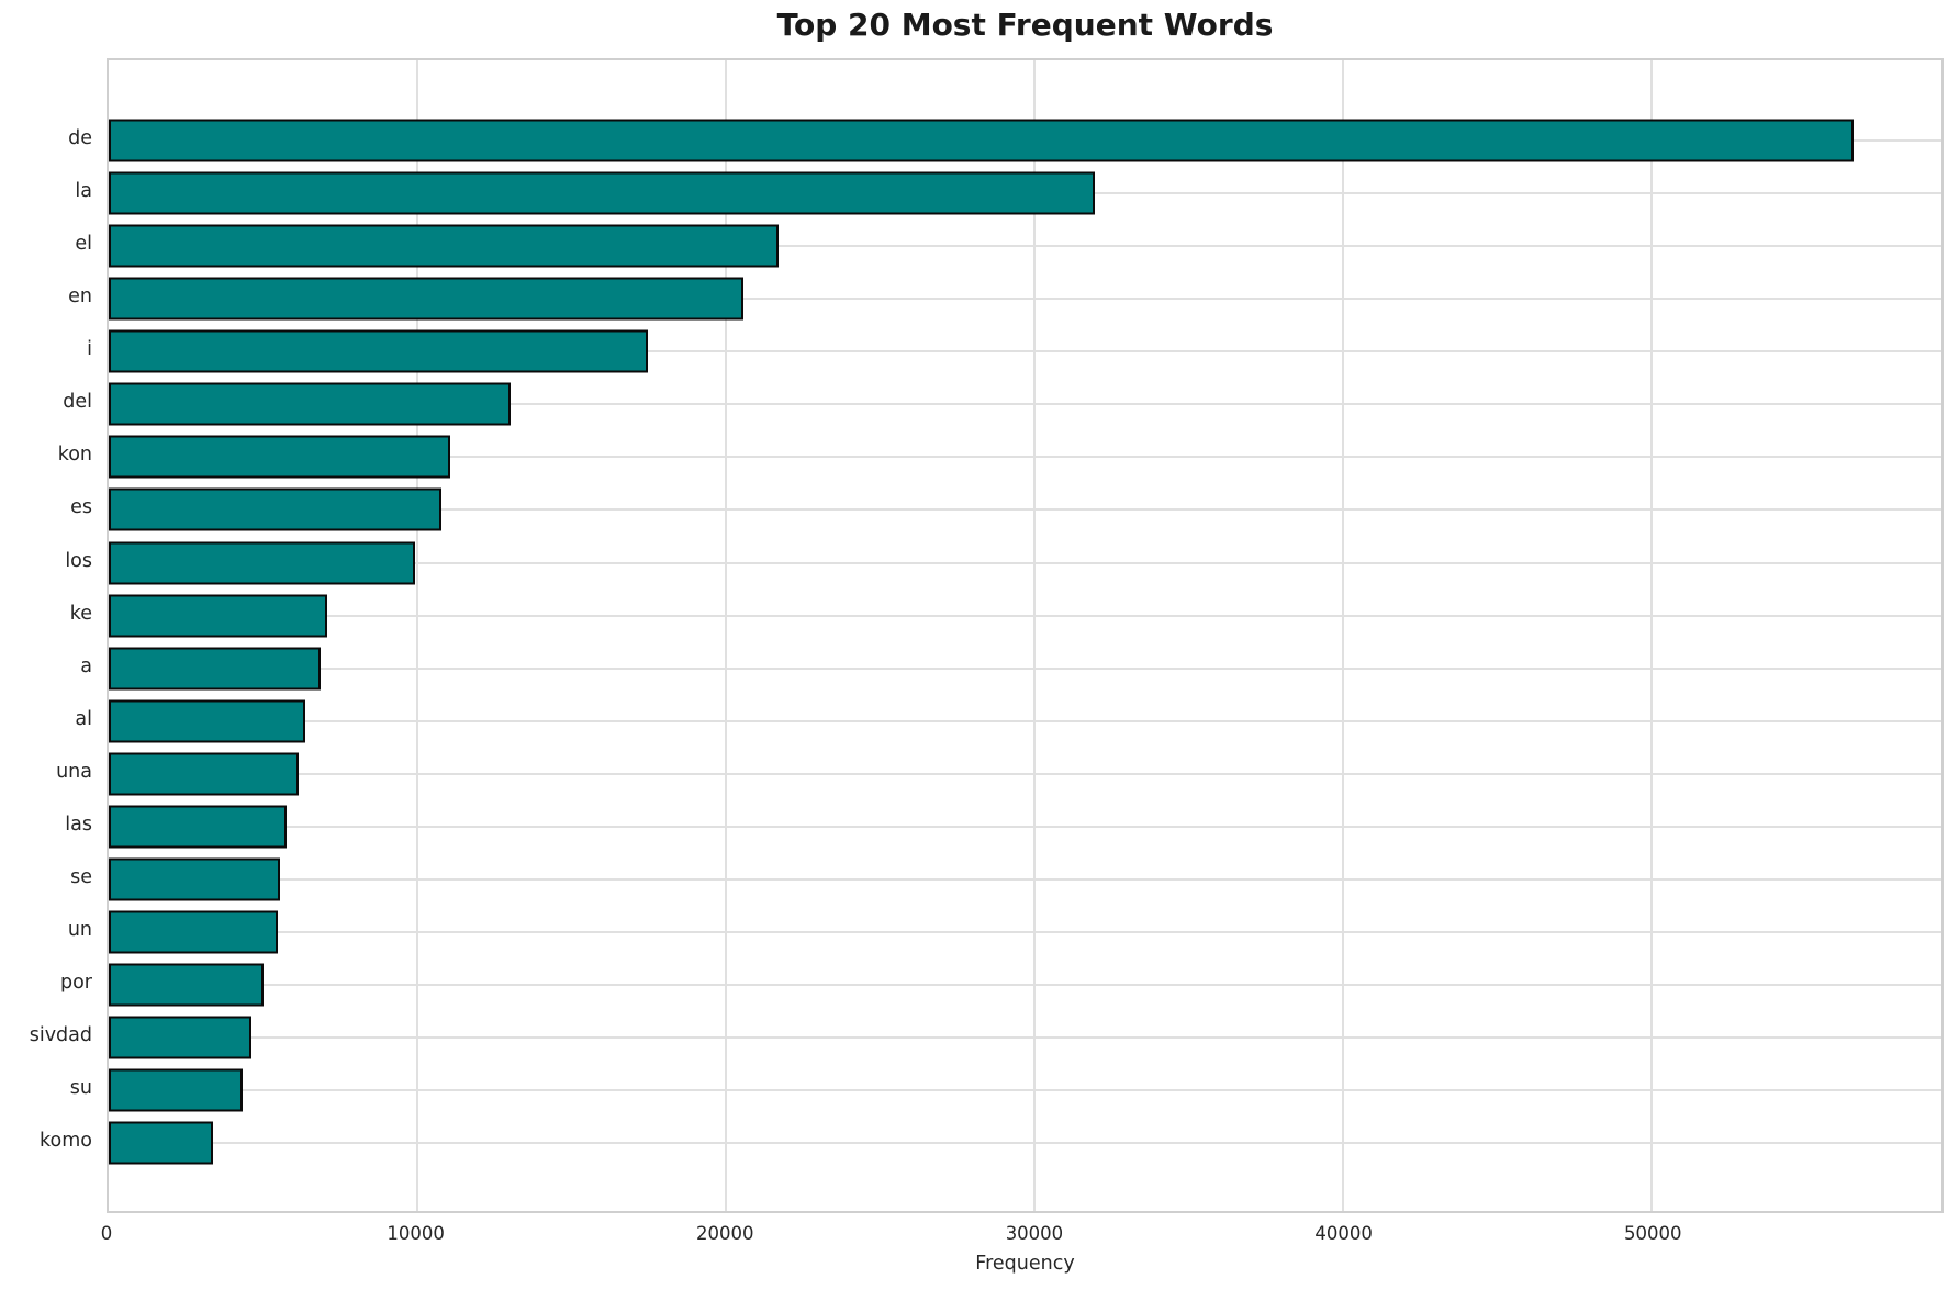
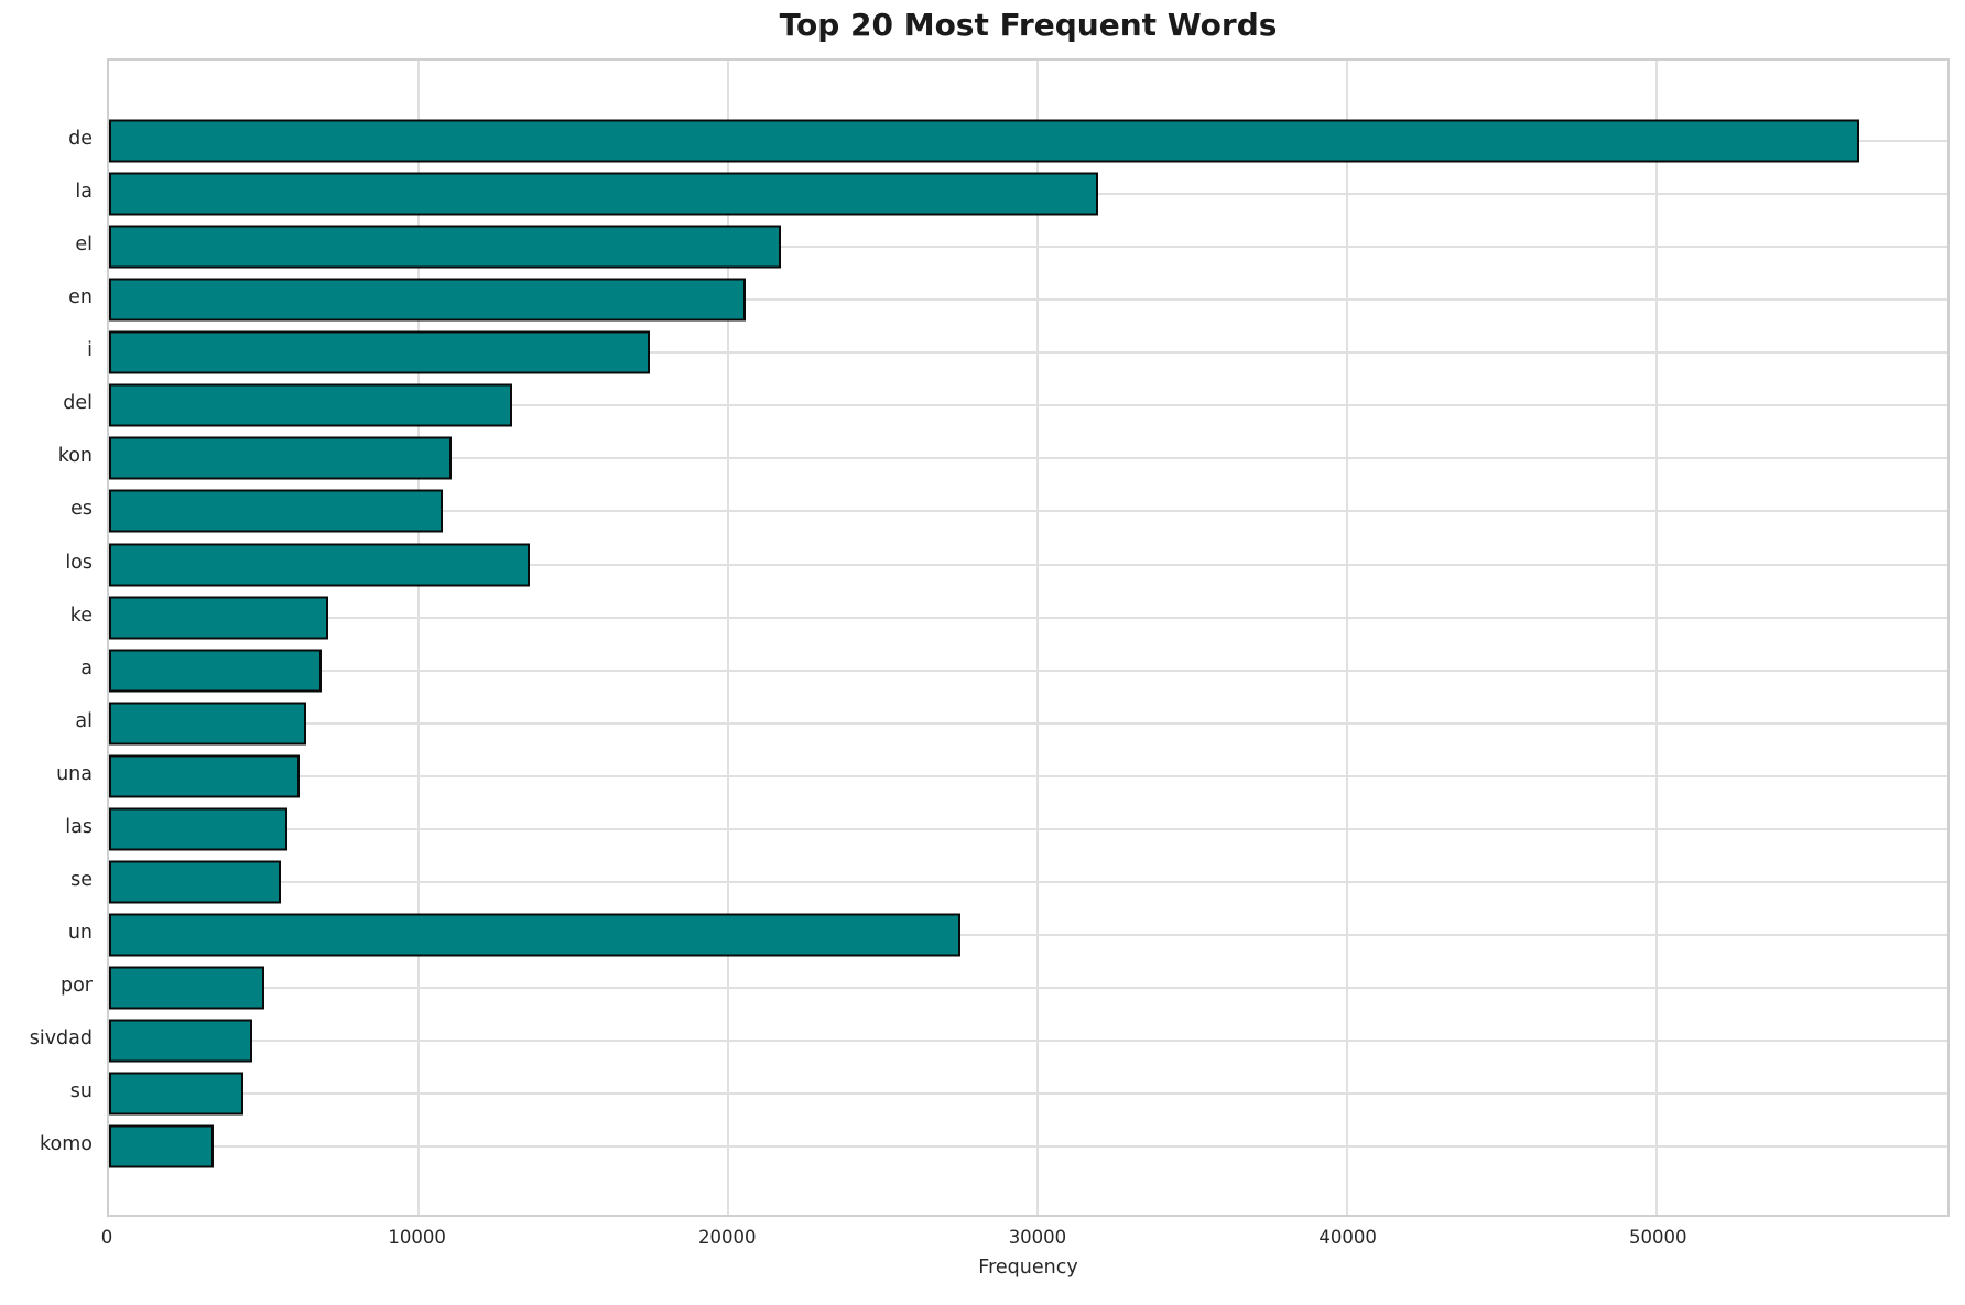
los: 9900 -> 13600
un: 5500 -> 27500
